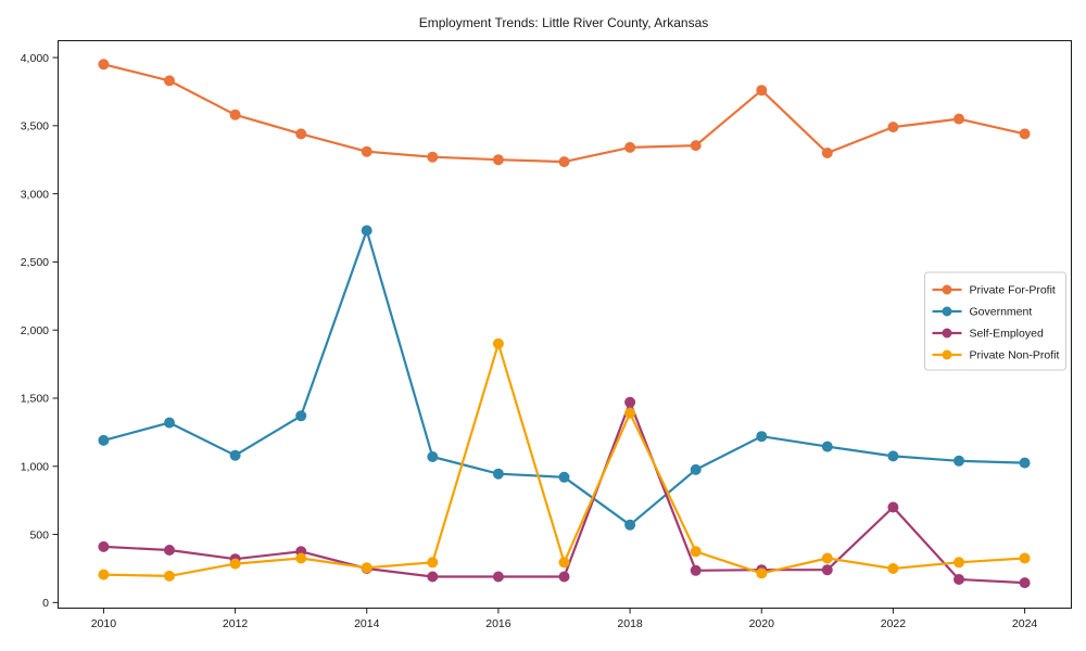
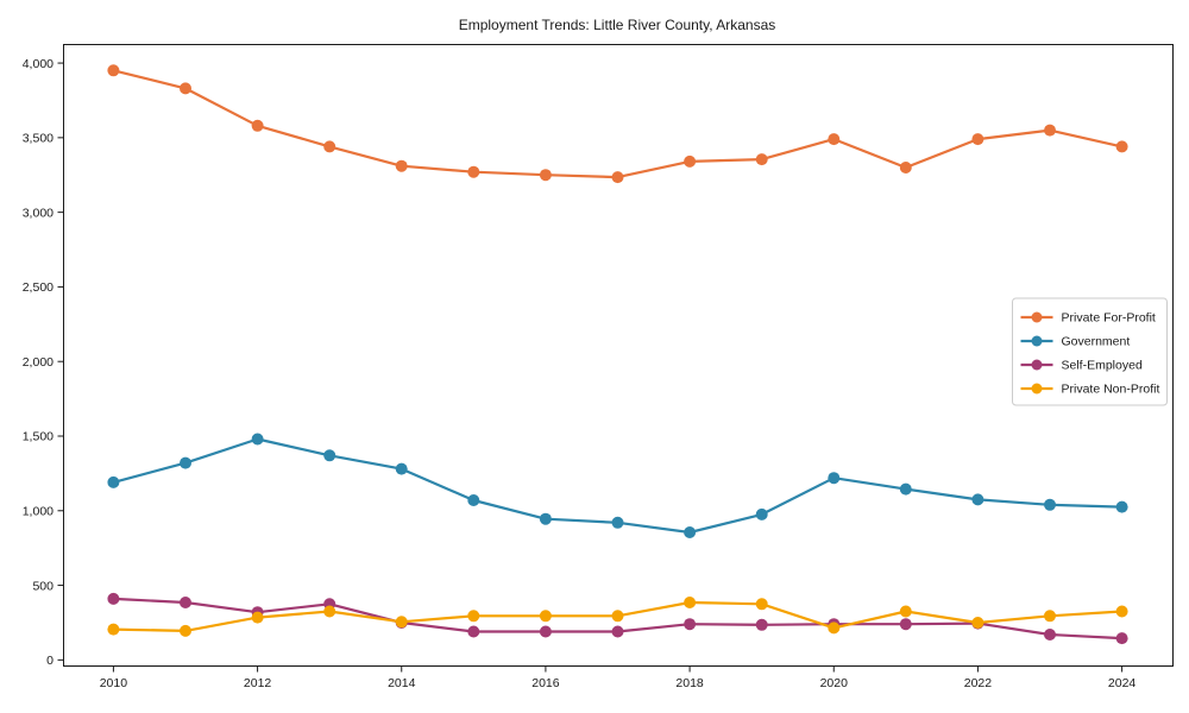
Government/2012: 1080 -> 1480
Government/2014: 2730 -> 1280
Private Non-Profit/2016: 1900 -> 300
Government/2018: 570 -> 860
Self-Employed/2018: 1470 -> 240
Private Non-Profit/2018: 1390 -> 380
Private For-Profit/2020: 3760 -> 3490
Self-Employed/2022: 700 -> 240
